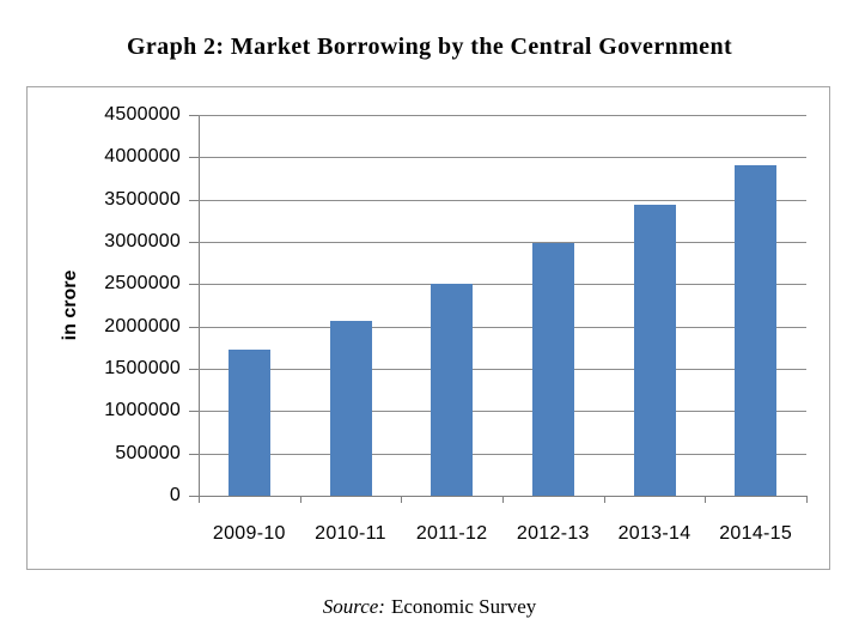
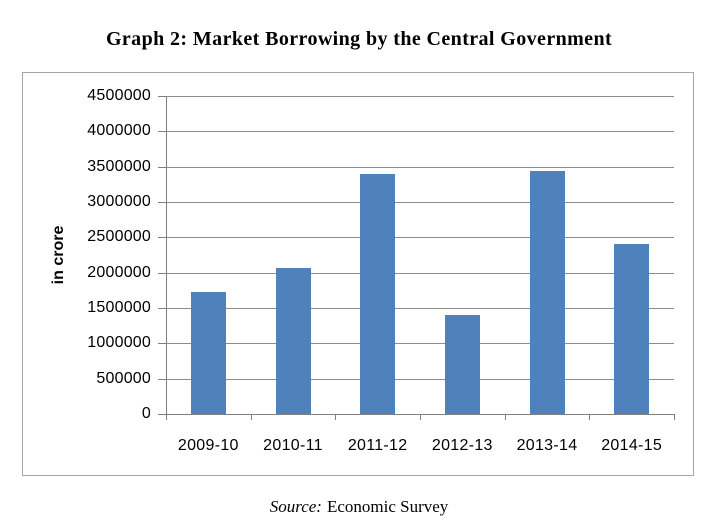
2011-12: 2500000 -> 3400000
2012-13: 3000000 -> 1400000
2014-15: 3900000 -> 2400000
